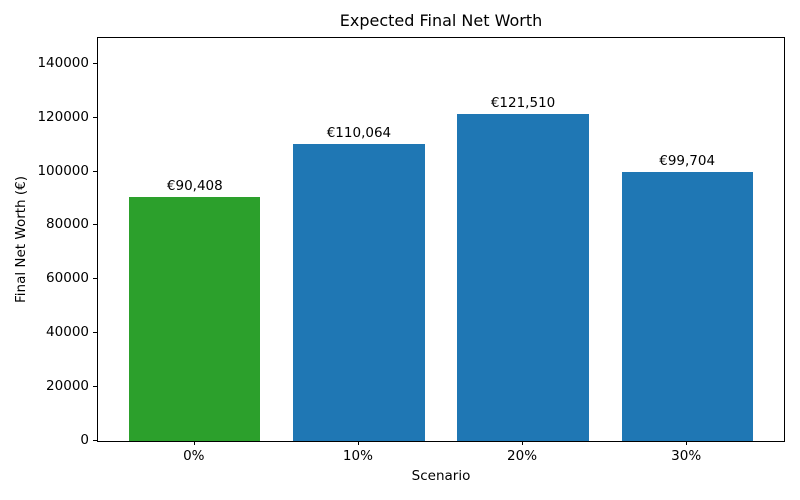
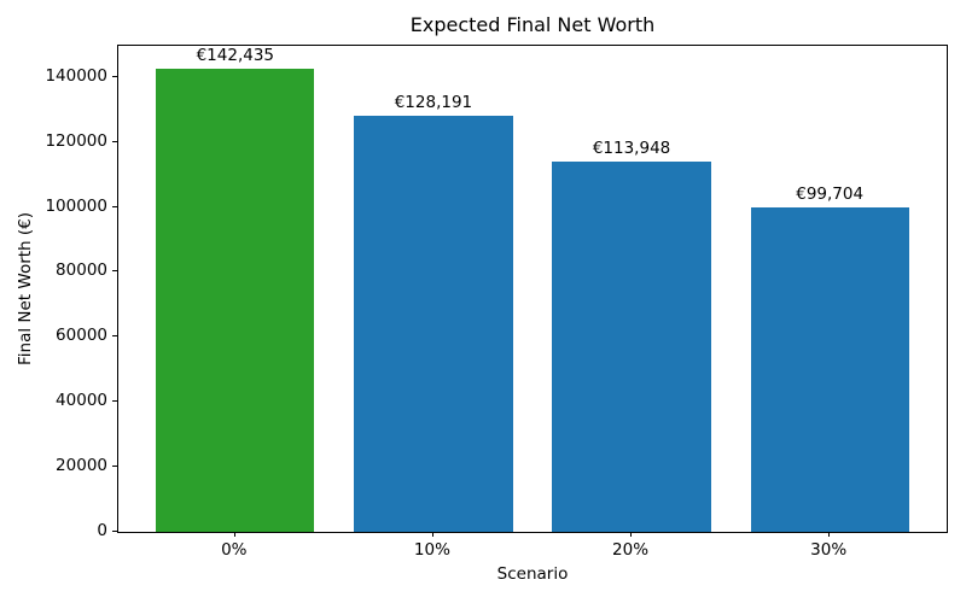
0%: €90,408 -> €142,435
10%: €110,064 -> €128,191
20%: €121,510 -> €113,948
